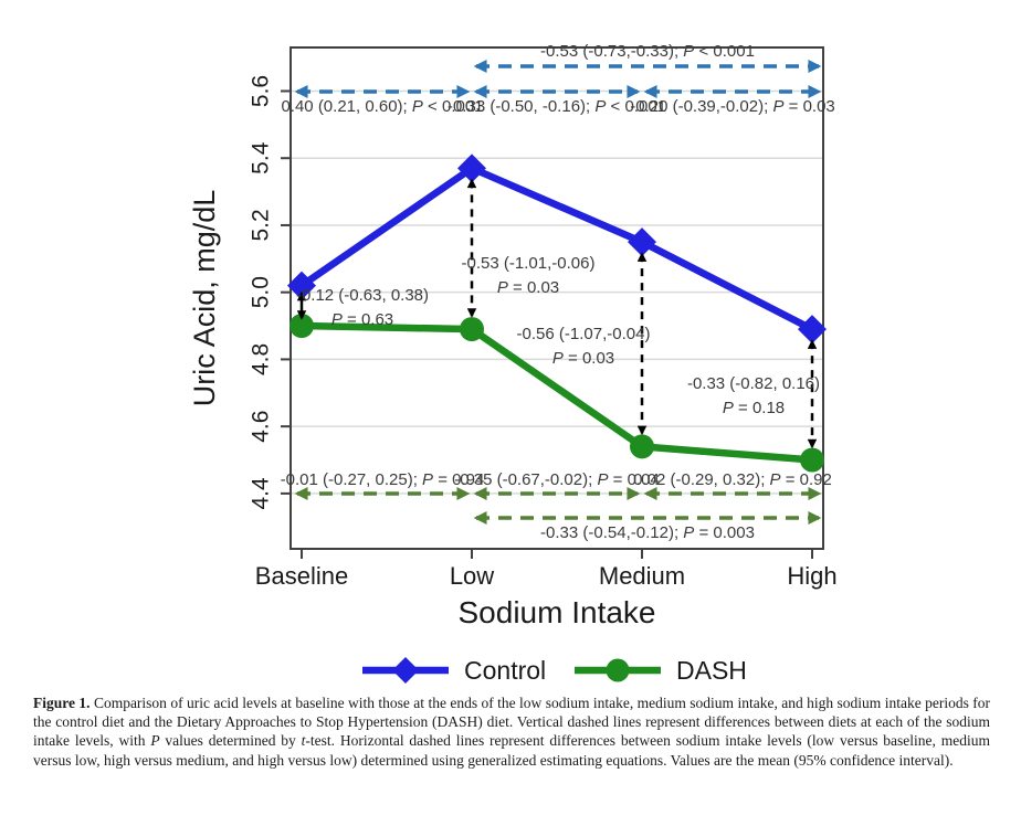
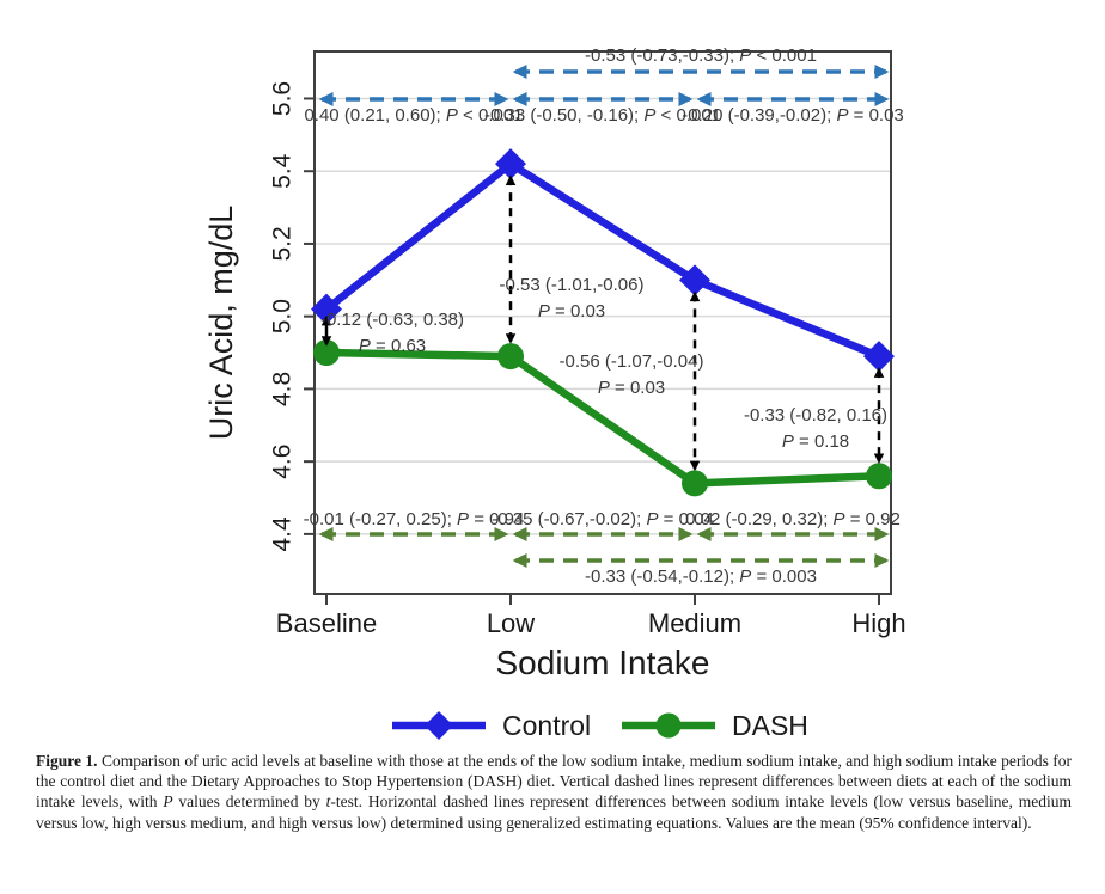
Control/Low: 5.37 -> 5.42
Control/Medium: 5.15 -> 5.10
DASH/High: 4.50 -> 4.56
